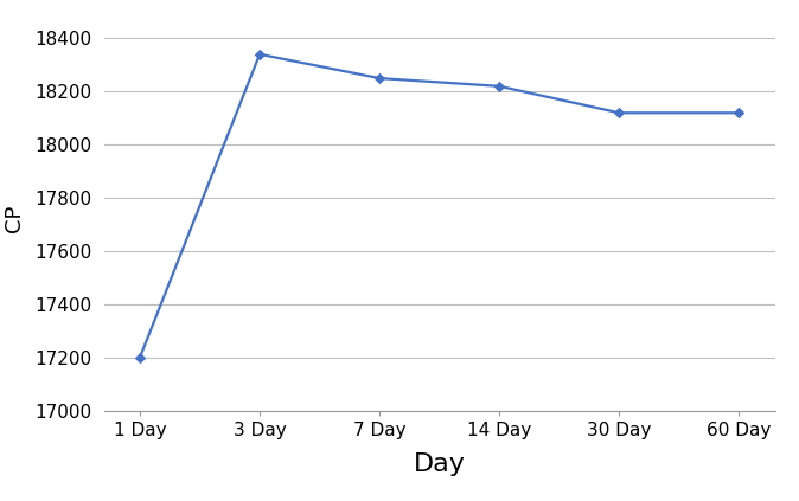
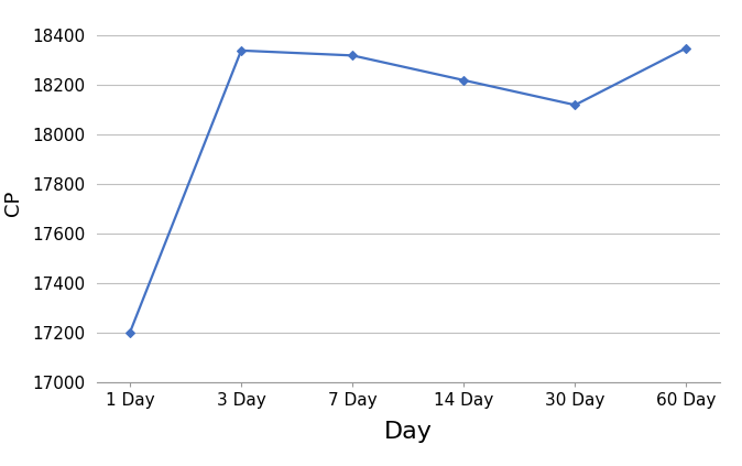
7 Day: 18250 -> 18320
60 Day: 18120 -> 18350
